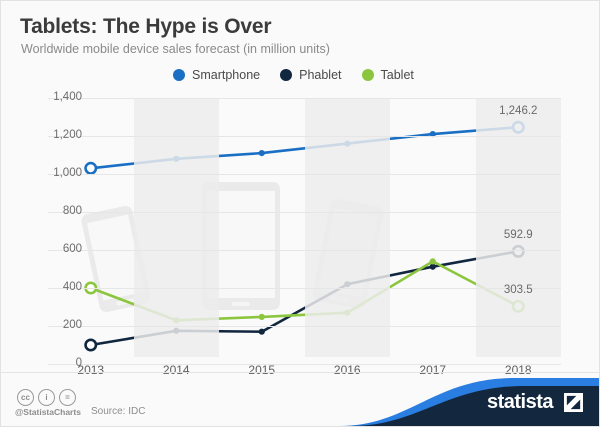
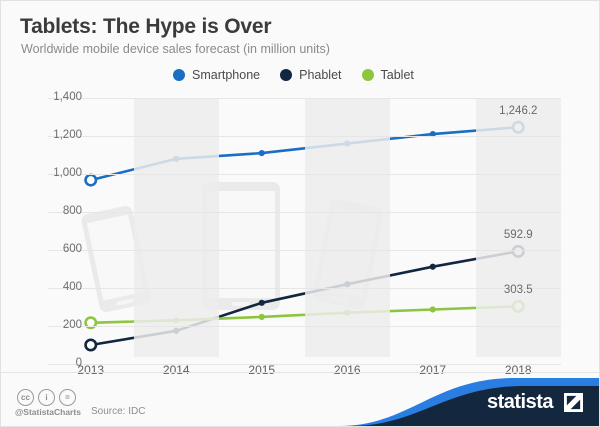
Smartphone/2013: 1030 -> 970
Tablet/2013: 400 -> 220
Phablet/2015: 170 -> 320
Tablet/2017: 540 -> 290
